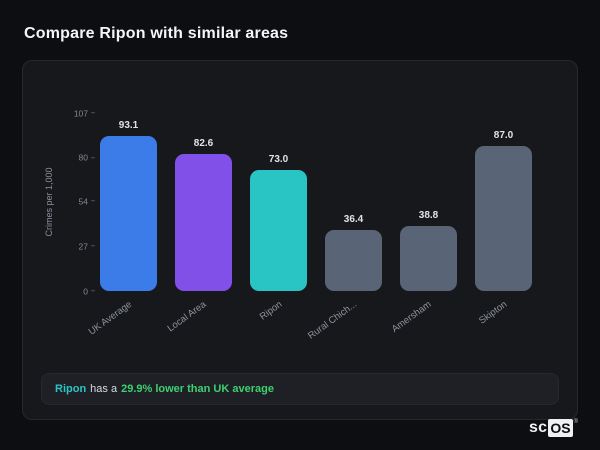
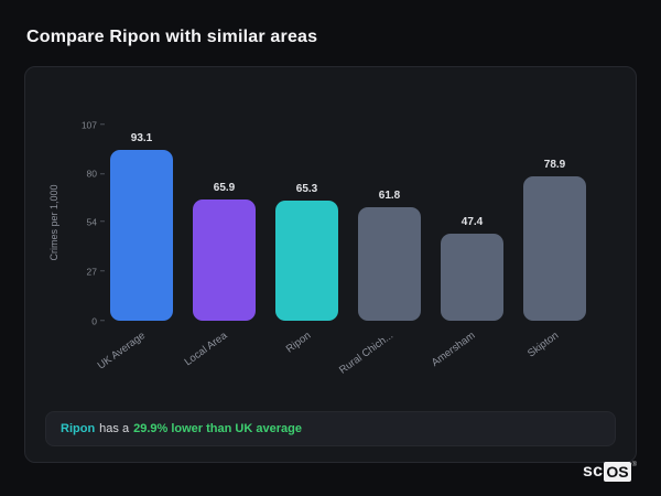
Local Area: 82.6 -> 65.9
Ripon: 73.0 -> 65.3
Rural Chich...: 36.4 -> 61.8
Amersham: 38.8 -> 47.4
Skipton: 87.0 -> 78.9
